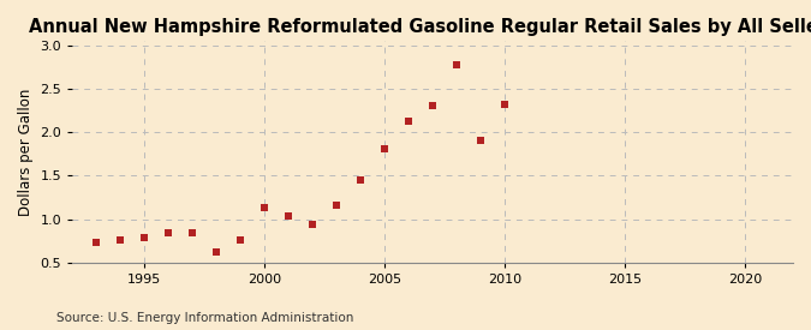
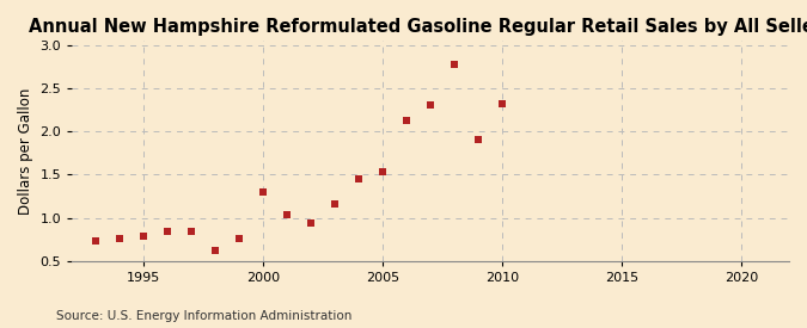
2000: 1.13 -> 1.30
2005: 1.81 -> 1.54
